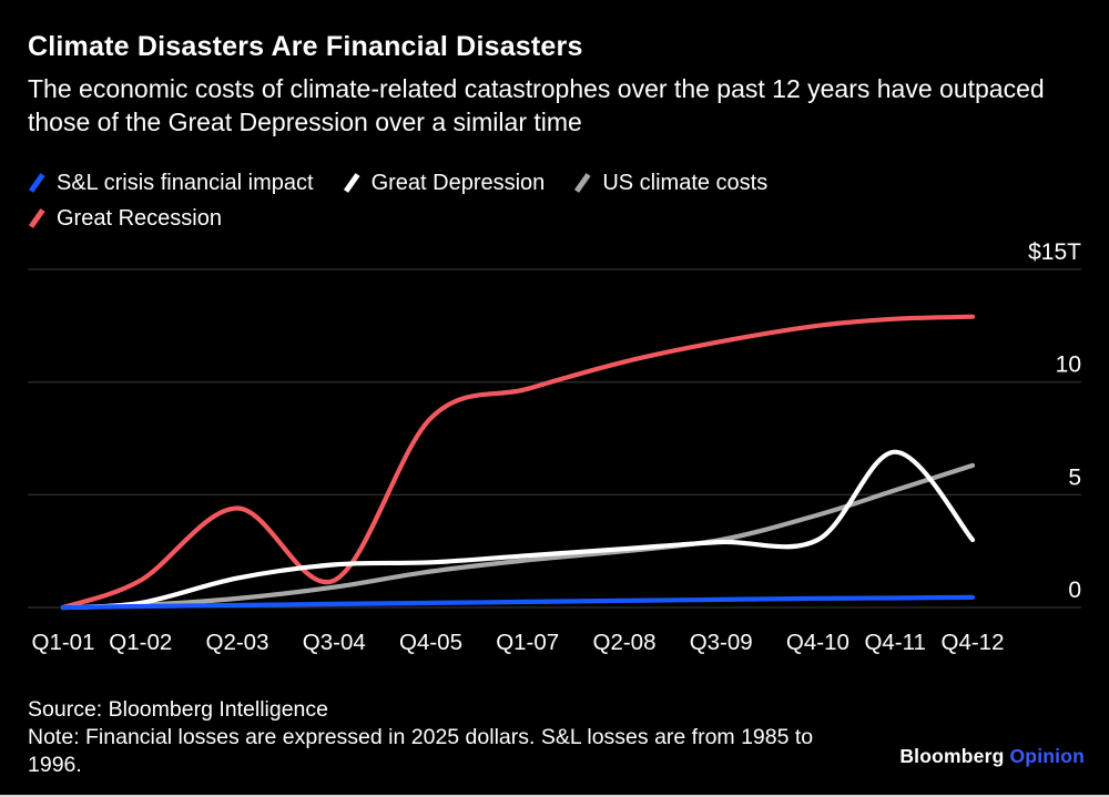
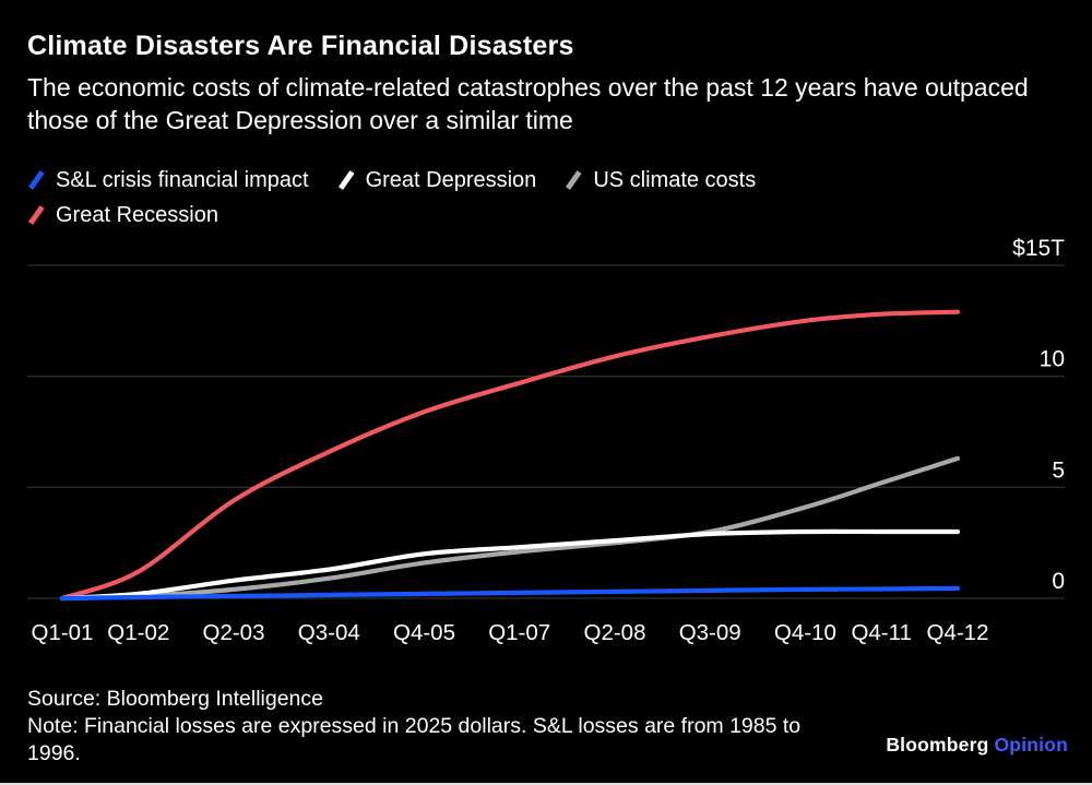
Great Depression/Q2-03: 1.3 -> 0.8
Great Recession/Q3-04: 1.2 -> 6.6
Great Depression/Q3-04: 1.9 -> 1.3
Great Depression/Q4-11: 6.9 -> 3.0
